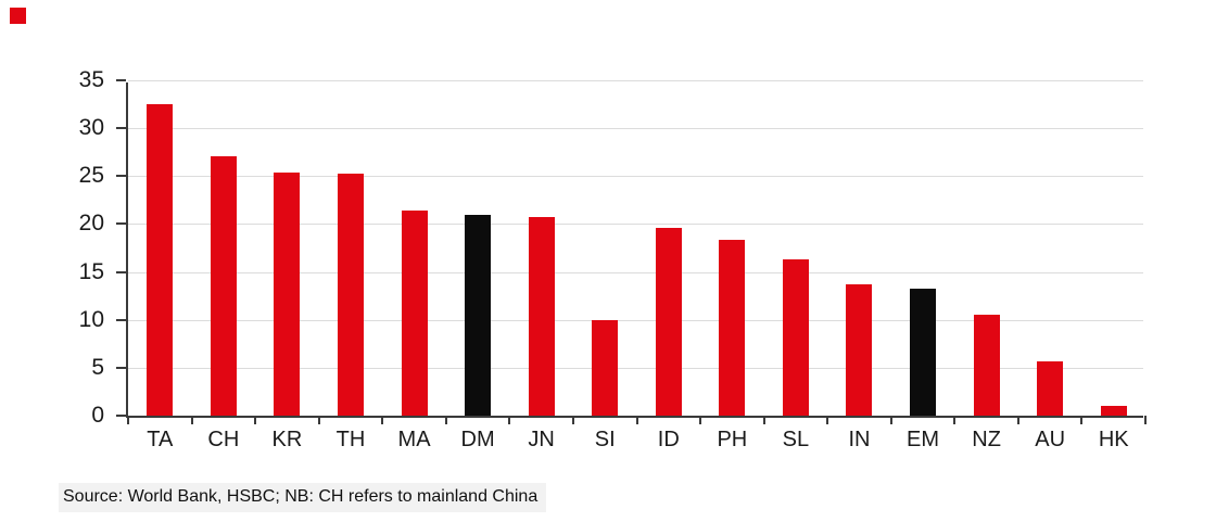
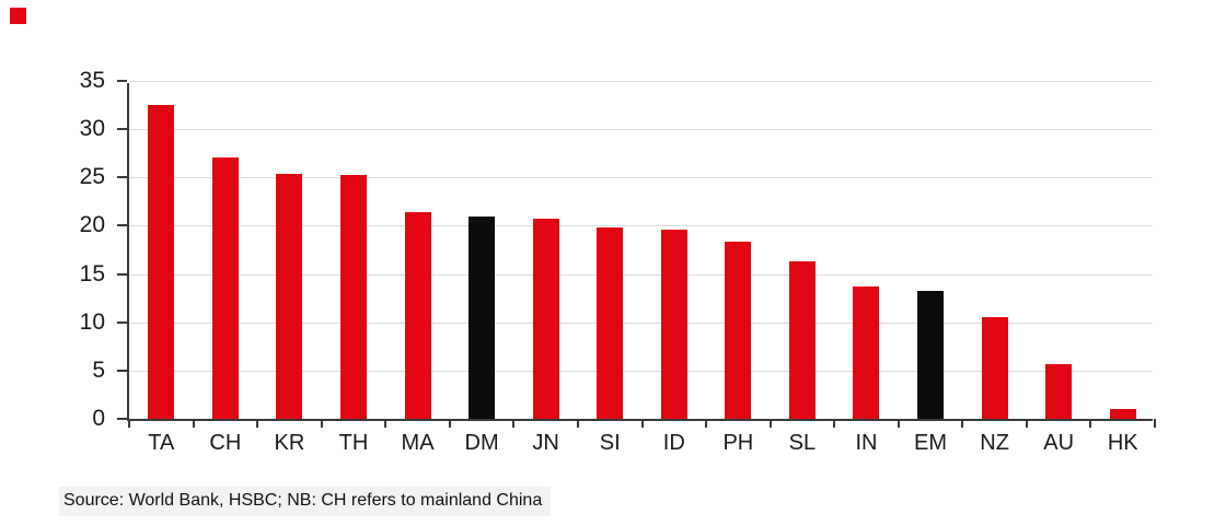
SI: 10 -> 20
